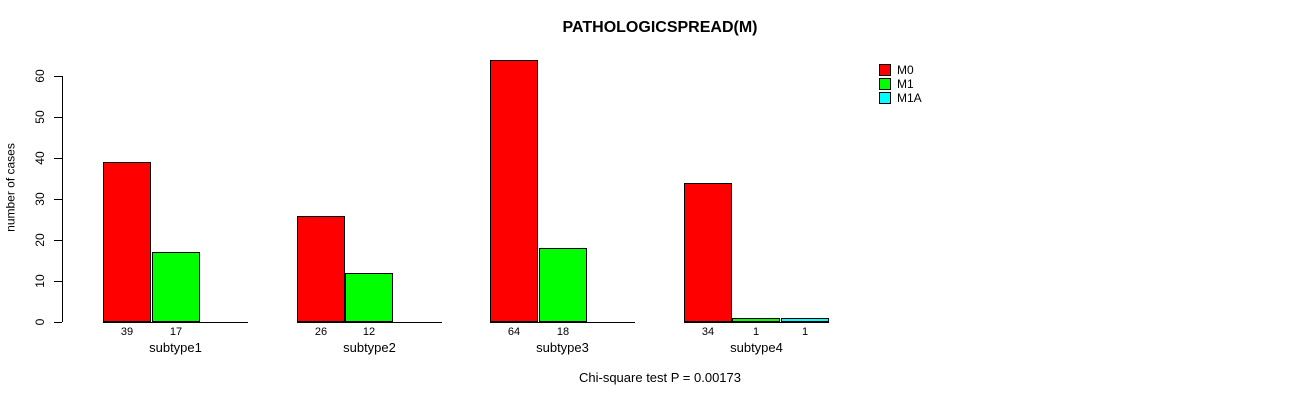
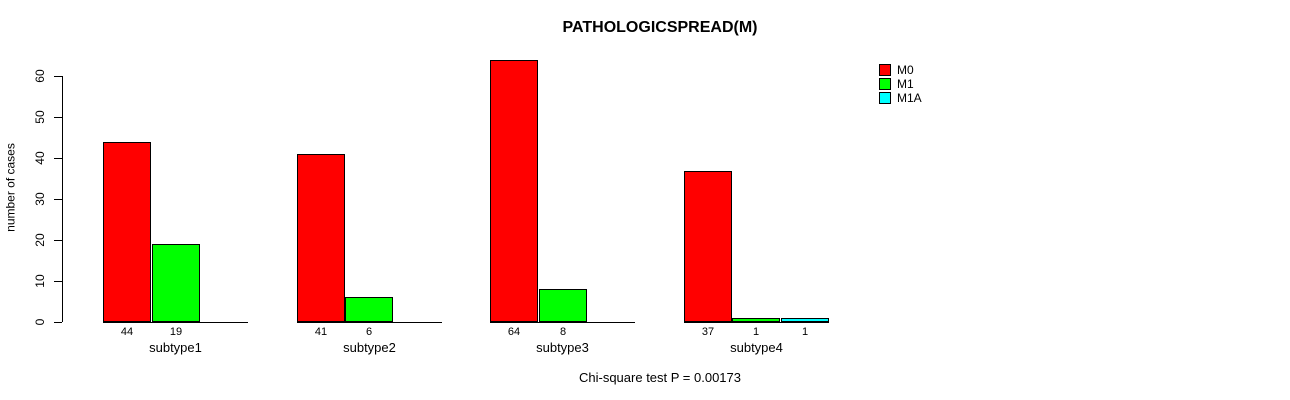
M0/subtype1: 39 -> 44
M1/subtype1: 17 -> 19
M0/subtype2: 26 -> 41
M1/subtype2: 12 -> 6
M1/subtype3: 18 -> 8
M0/subtype4: 34 -> 37
